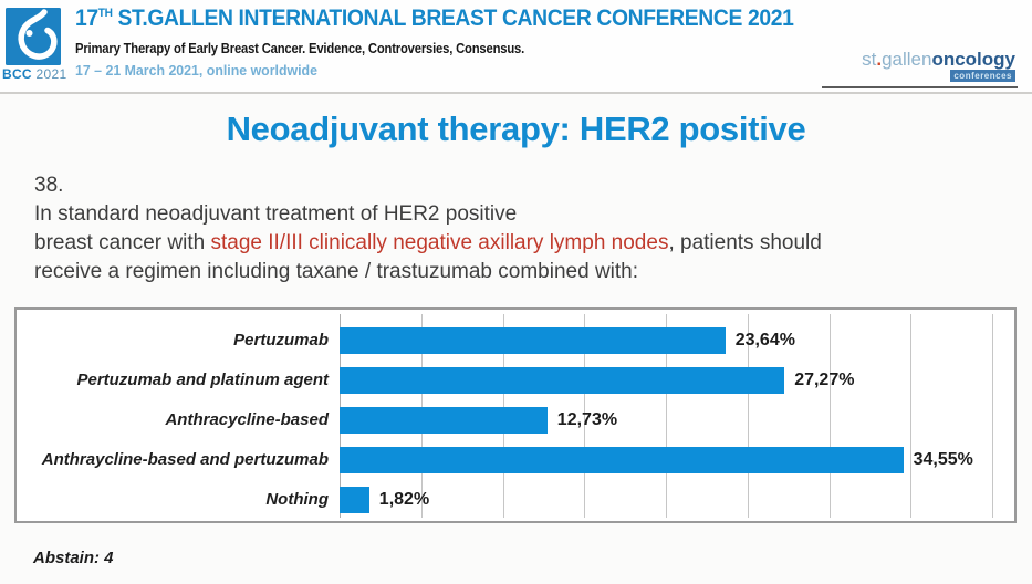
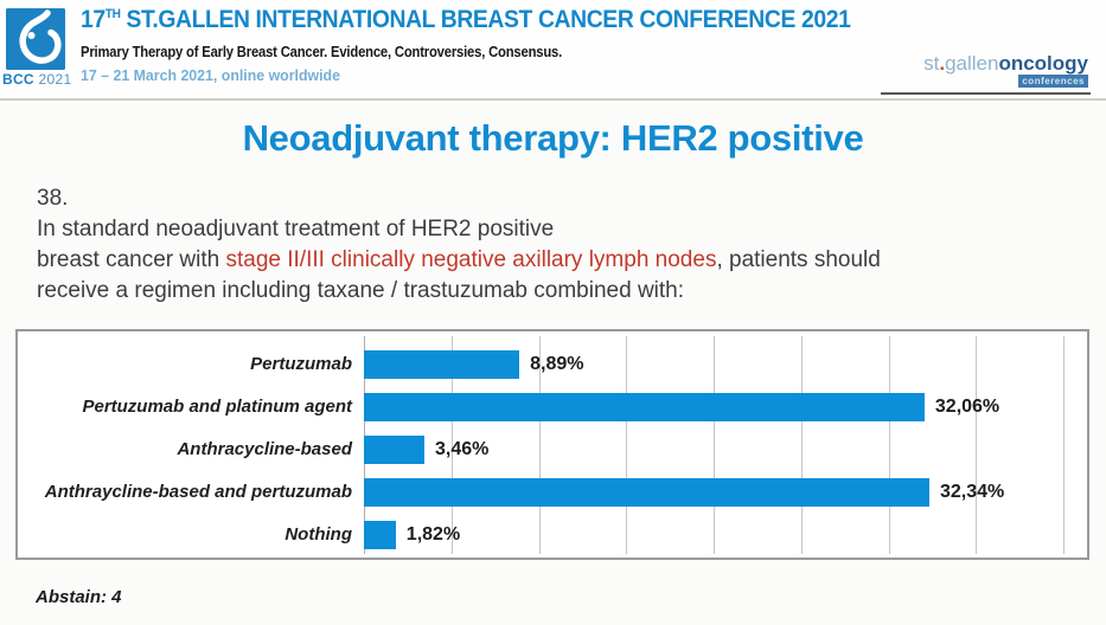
Pertuzumab: 23,64% -> 8,89%
Pertuzumab and platinum agent: 27,27% -> 32,06%
Anthracycline-based: 12,73% -> 3,46%
Anthraycline-based and pertuzumab: 34,55% -> 32,34%
